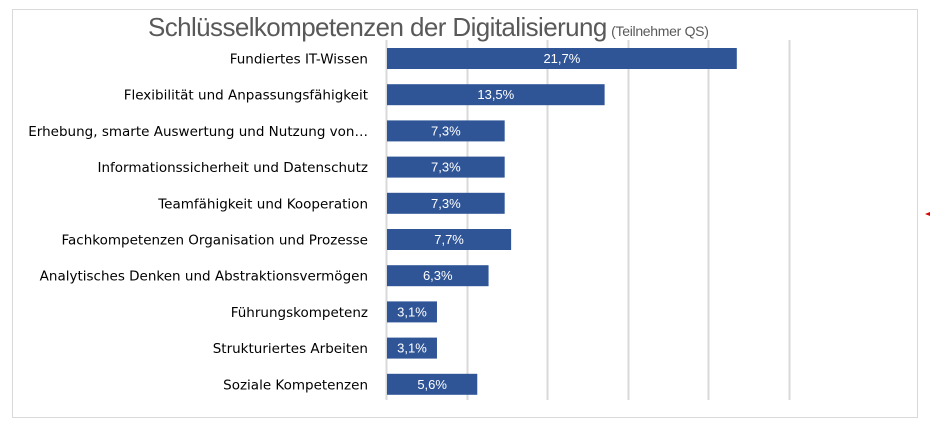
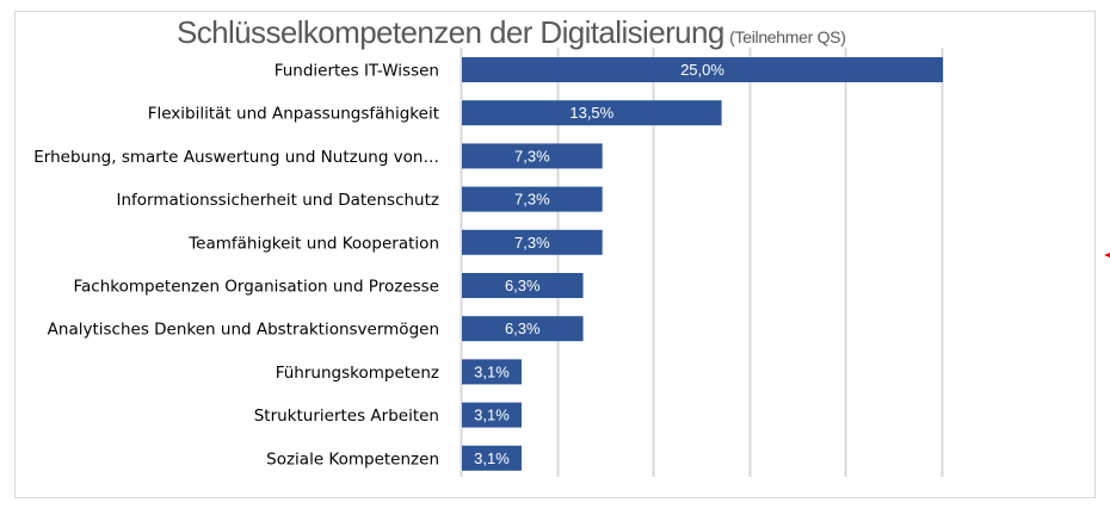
Fundiertes IT-Wissen: 21,7% -> 25,0%
Fachkompetenzen Organisation und Prozesse: 7,7% -> 6,3%
Soziale Kompetenzen: 5,6% -> 3,1%
